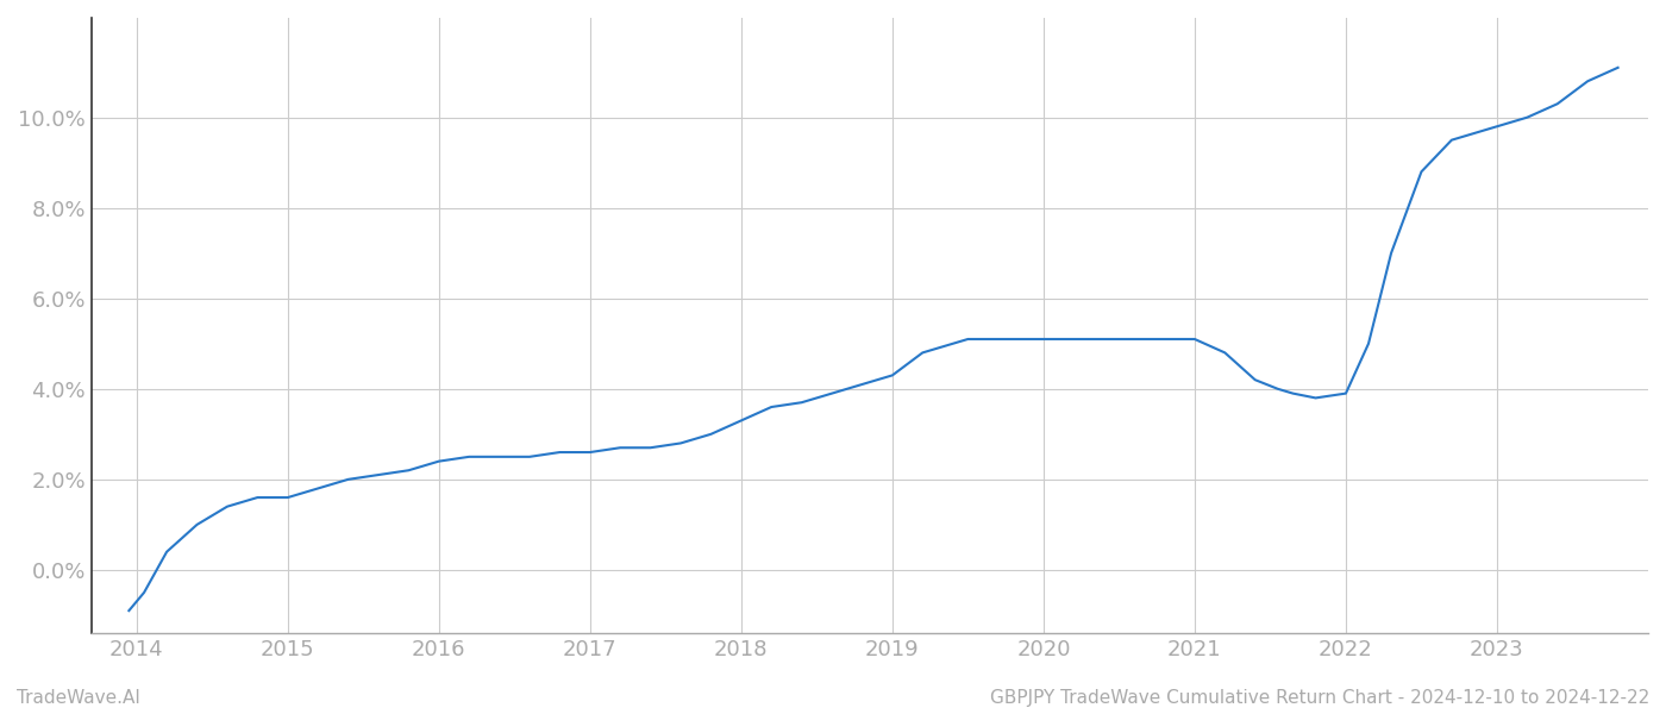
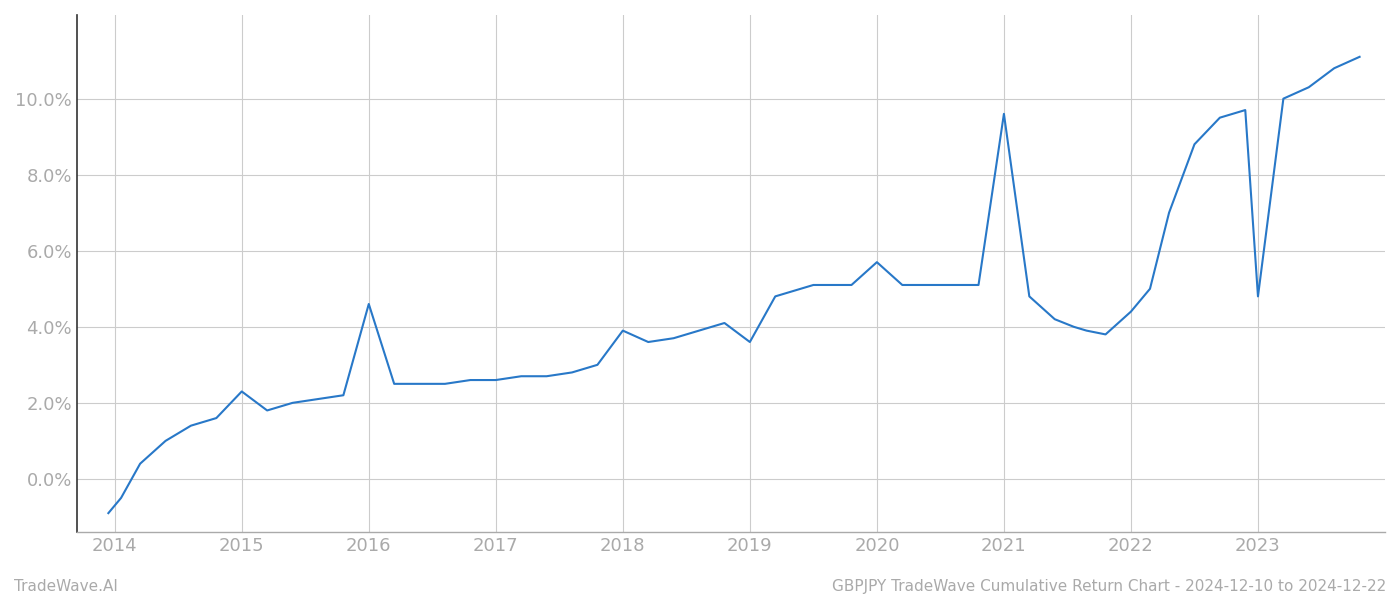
2015: 1.6% -> 2.3%
2016: 2.4% -> 4.6%
2018: 3.3% -> 3.9%
2019: 4.3% -> 3.6%
2020: 5.1% -> 5.7%
2021: 5.1% -> 9.6%
2022: 3.9% -> 4.4%
2023: 9.8% -> 4.8%
